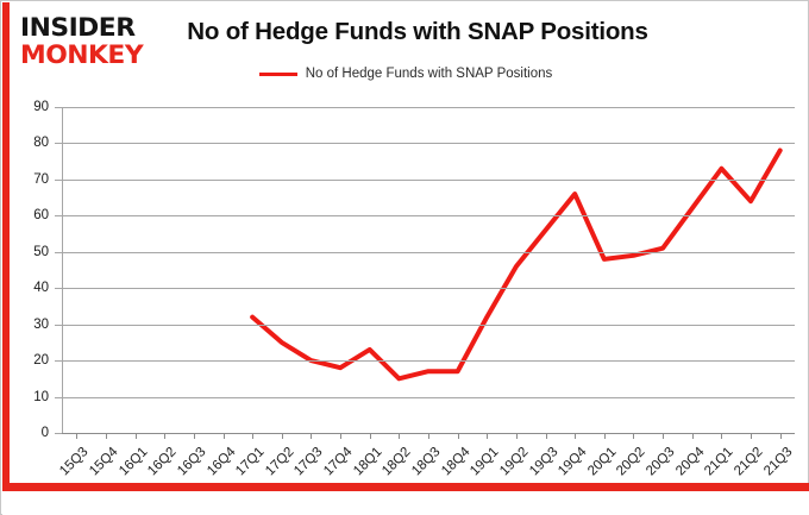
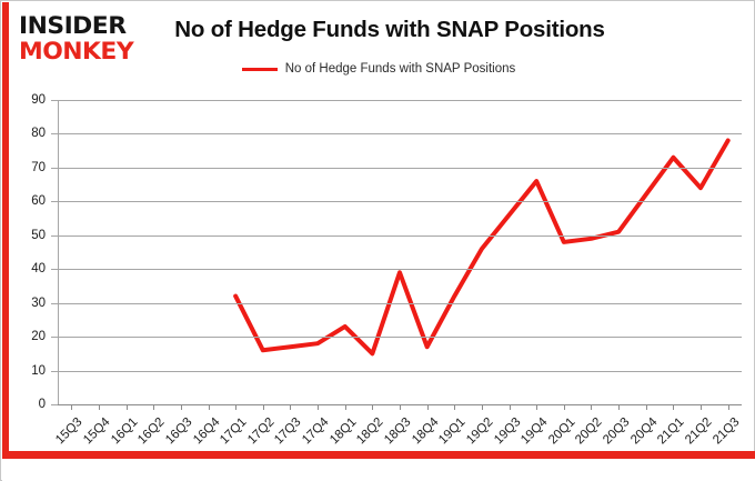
17Q2: 25 -> 16
17Q3: 20 -> 17
18Q3: 17 -> 39
